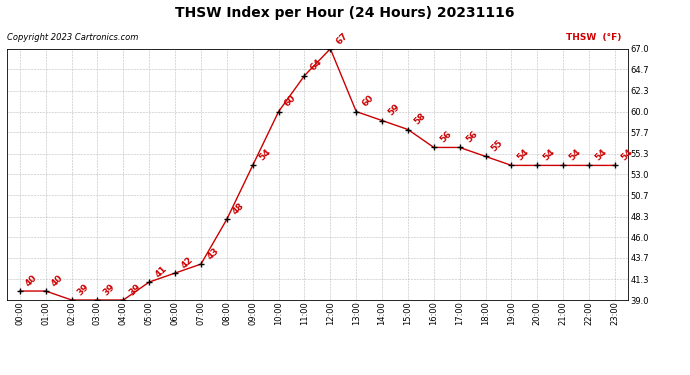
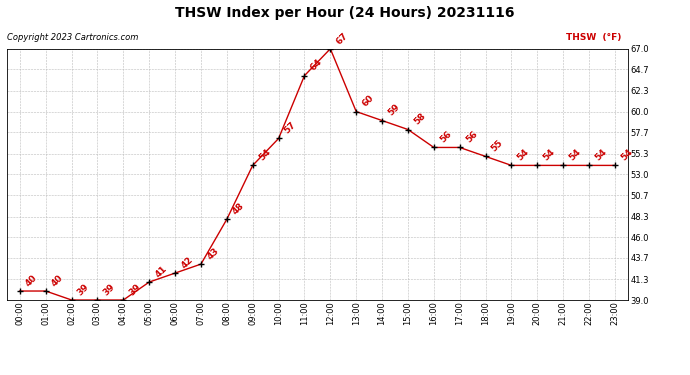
10:00: 60 -> 57
